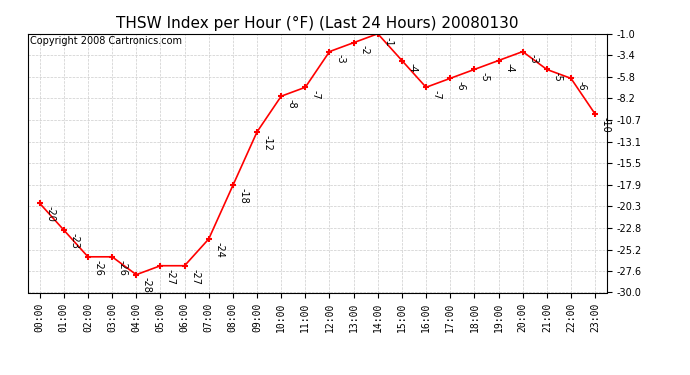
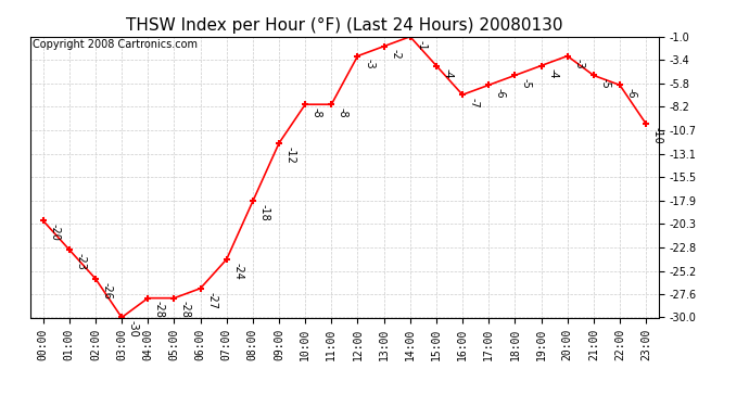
03:00: -26 -> -30
05:00: -27 -> -28
11:00: -7 -> -8
